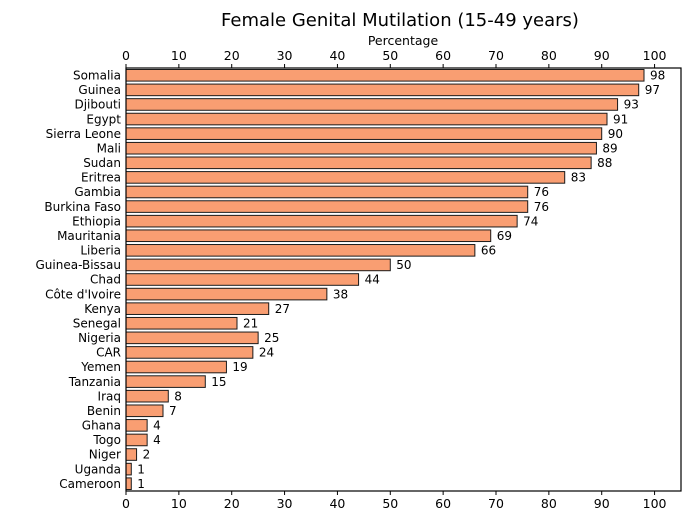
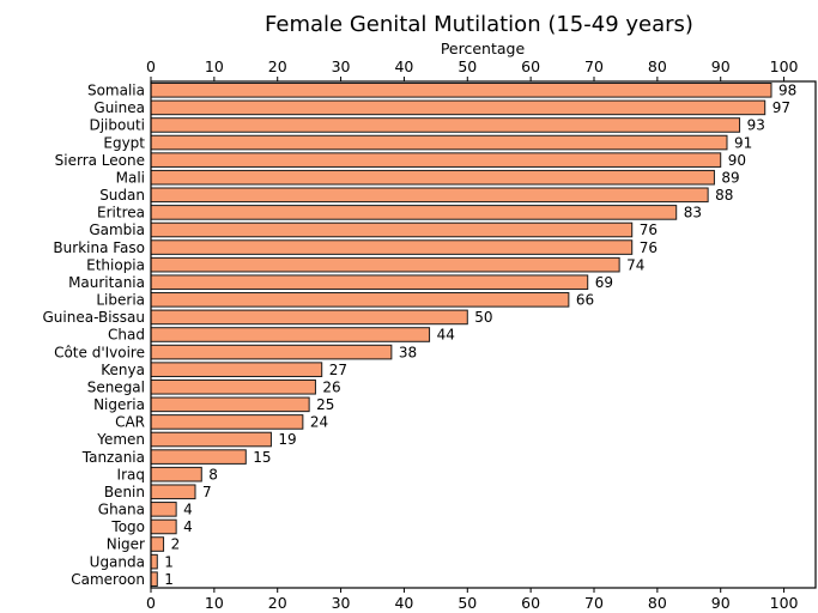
Senegal: 21 -> 26
